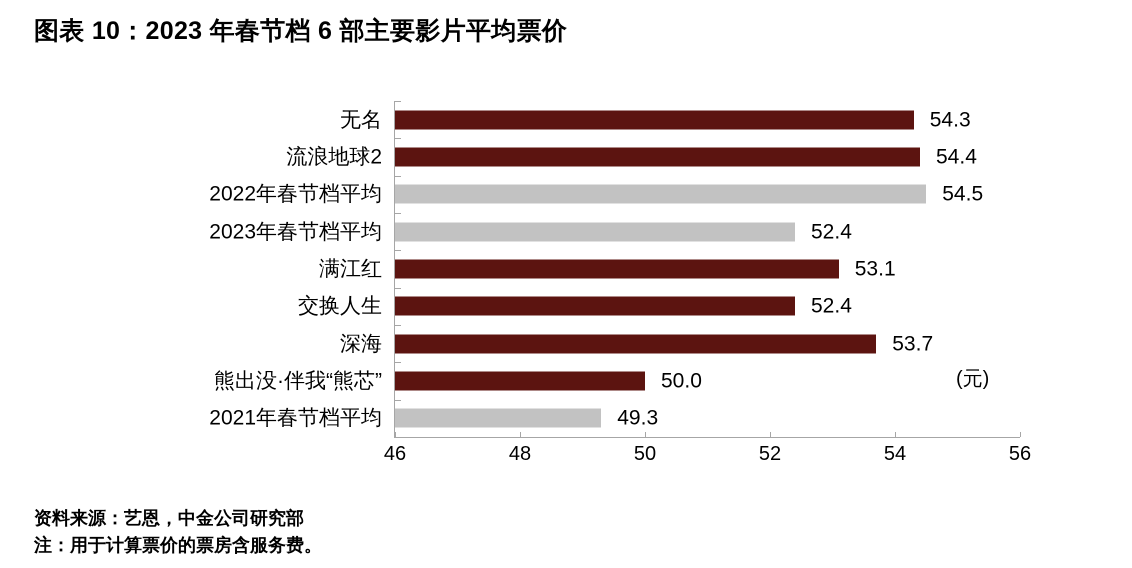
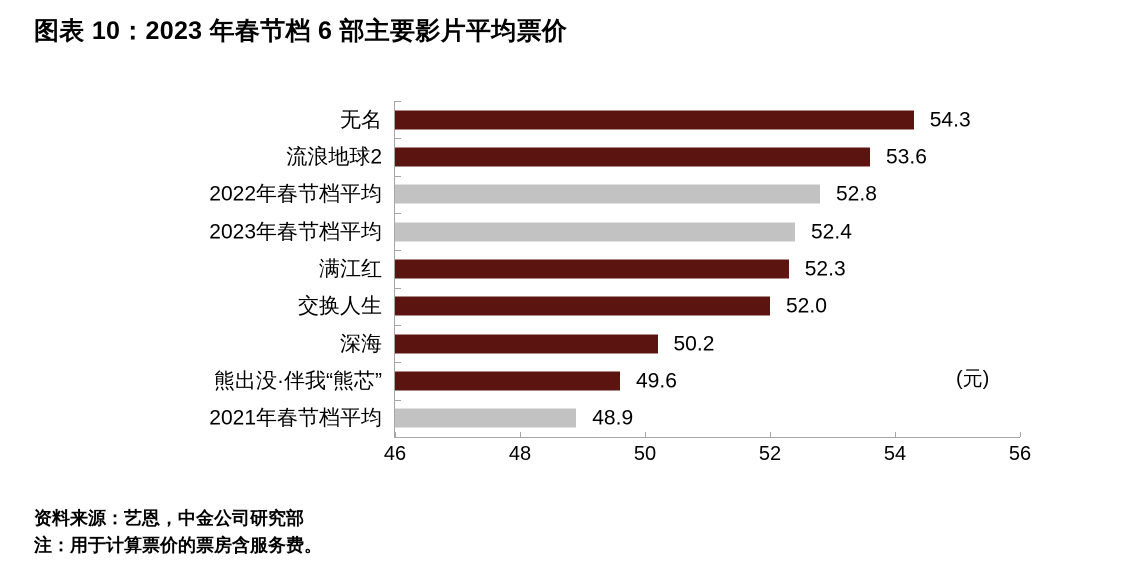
流浪地球2: 54.4 -> 53.6
2022年春节档平均: 54.5 -> 52.8
满江红: 53.1 -> 52.3
交换人生: 52.4 -> 52.0
深海: 53.7 -> 50.2
熊出没·伴我“熊芯”: 50.0 -> 49.6
2021年春节档平均: 49.3 -> 48.9
